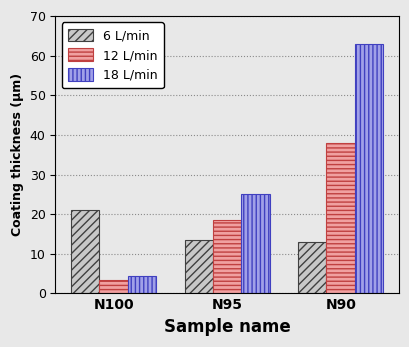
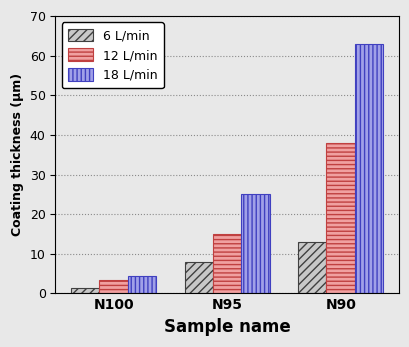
6 L/min/N100: 21.0 -> 1.5
6 L/min/N95: 13.5 -> 8.0
12 L/min/N95: 18.5 -> 15.0
